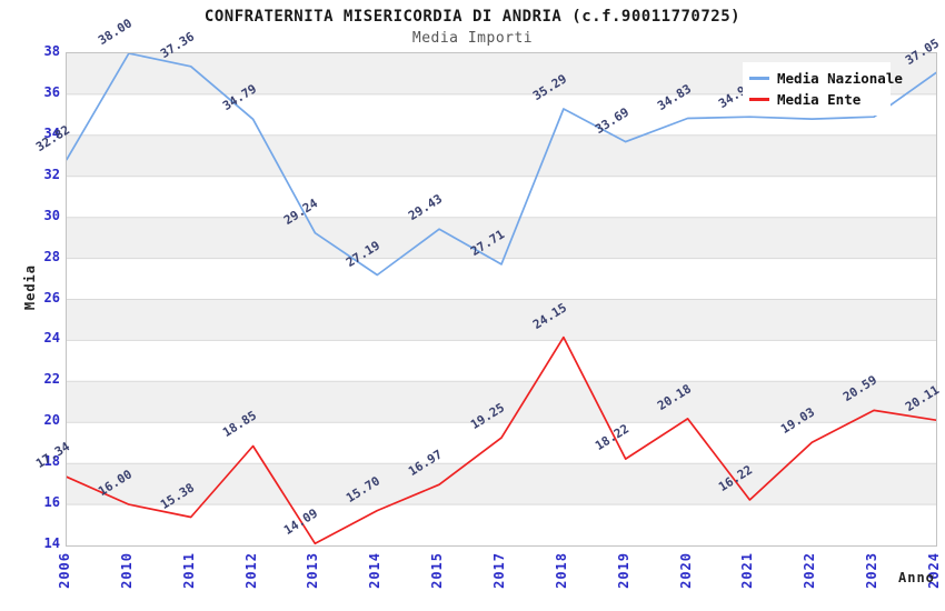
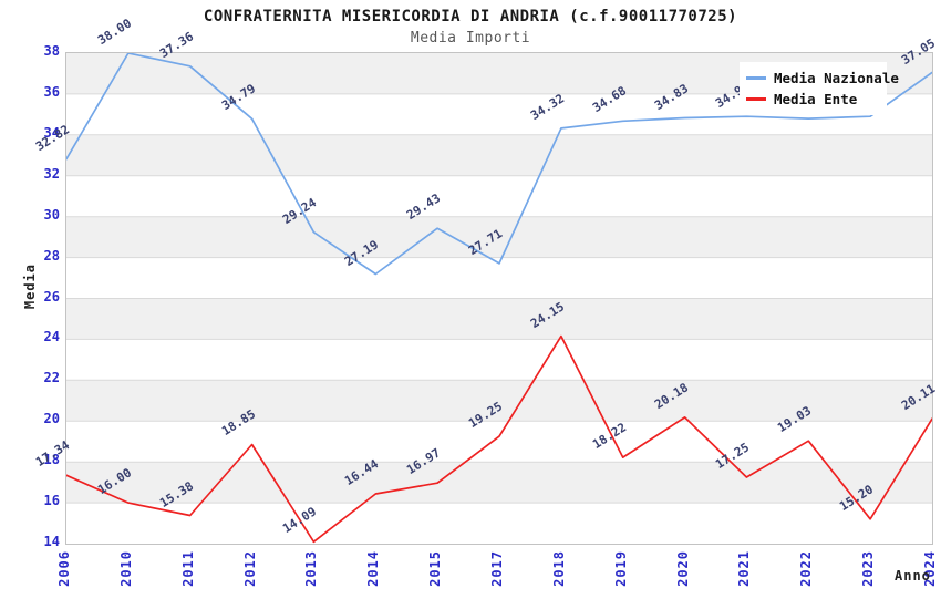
Media Ente/2014: 15.70 -> 16.44
Media Nazionale/2018: 35.29 -> 34.32
Media Nazionale/2019: 33.69 -> 34.68
Media Ente/2021: 16.22 -> 17.25
Media Ente/2023: 20.59 -> 15.20
